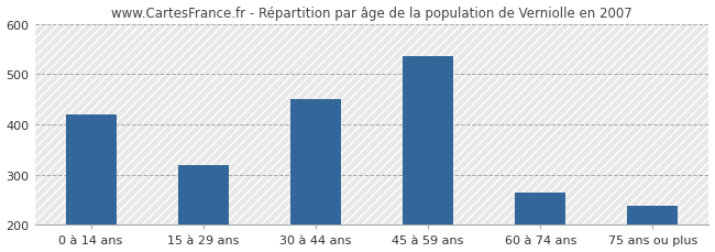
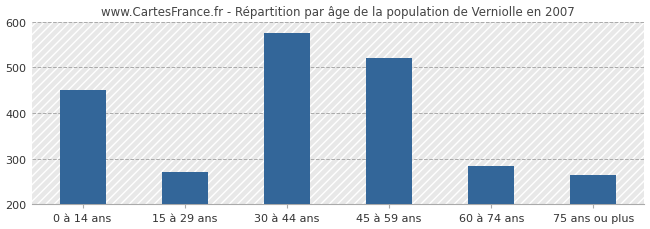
0 à 14 ans: 420 -> 450
15 à 29 ans: 320 -> 270
30 à 44 ans: 450 -> 575
45 à 59 ans: 535 -> 520
60 à 74 ans: 265 -> 285
75 ans ou plus: 238 -> 265
